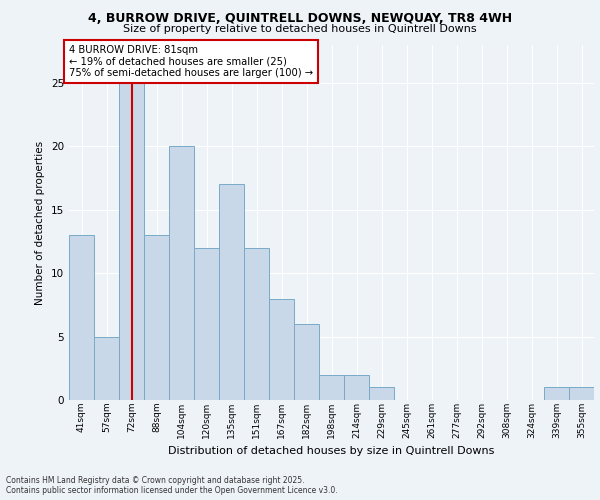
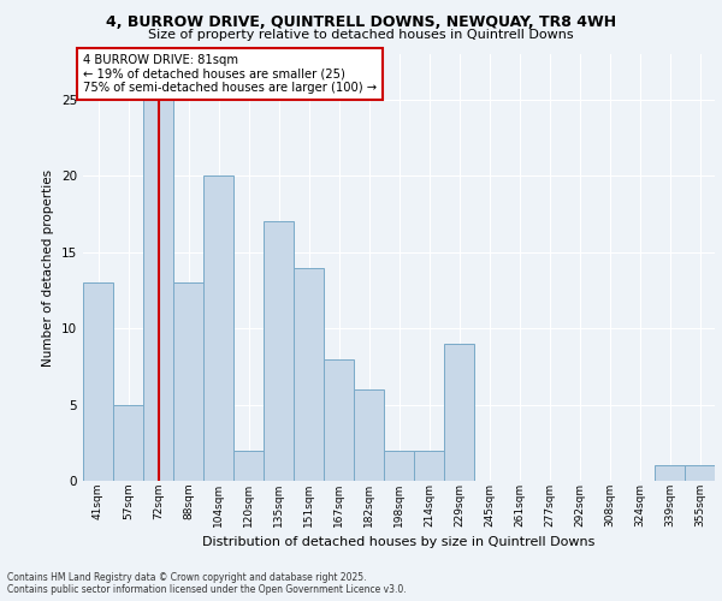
120sqm: 12 -> 2
151sqm: 12 -> 14
229sqm: 1 -> 9
